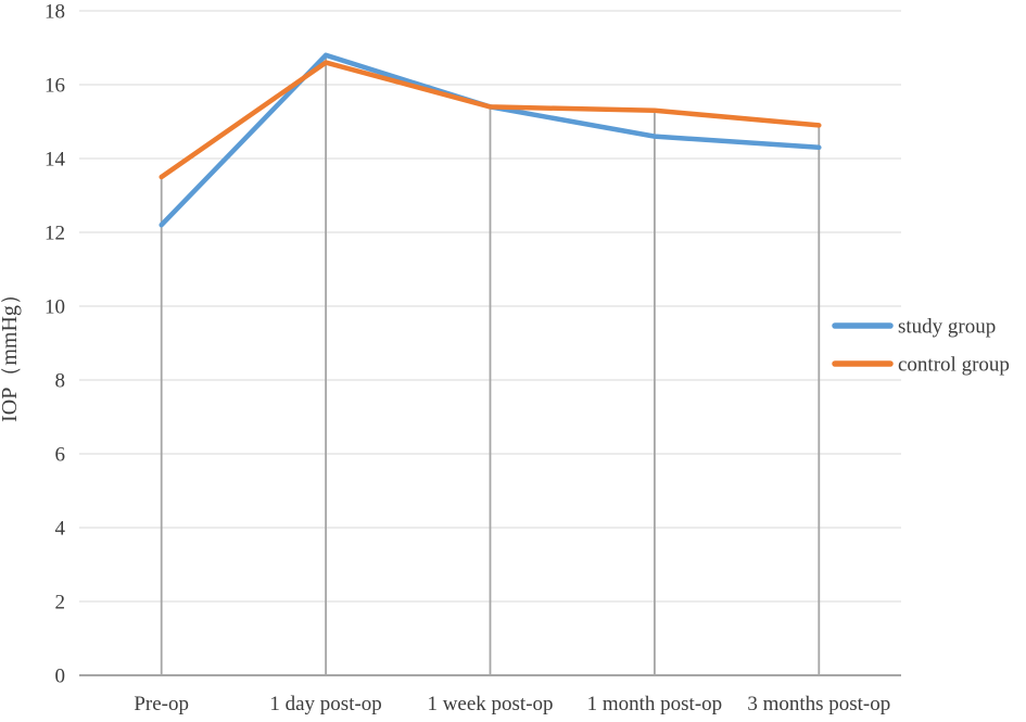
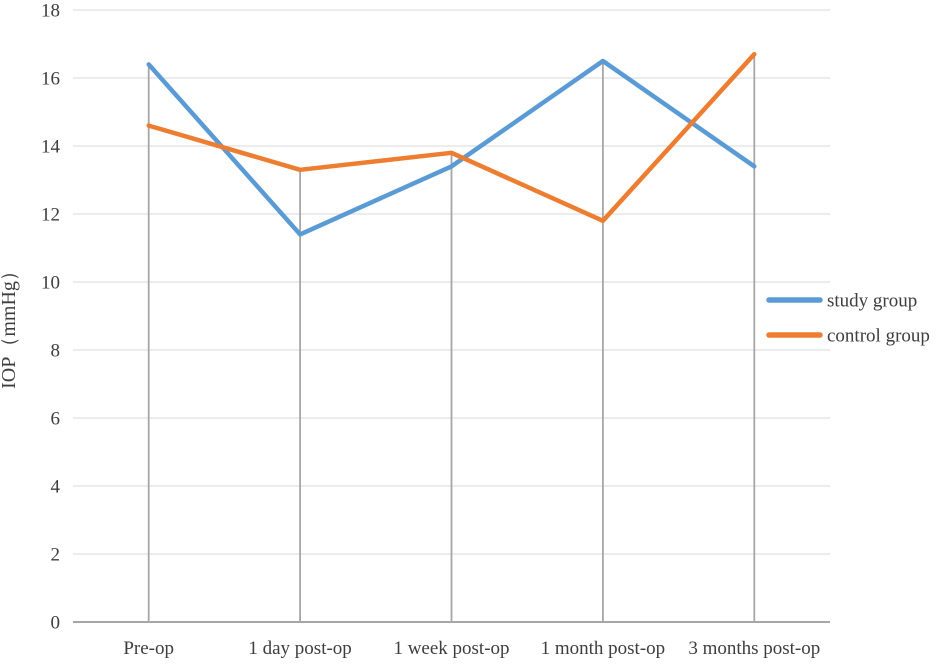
study group/Pre-op: 12.2 -> 16.4
control group/Pre-op: 13.5 -> 14.6
study group/1 day post-op: 16.8 -> 11.4
control group/1 day post-op: 16.6 -> 13.3
study group/1 week post-op: 15.4 -> 13.4
control group/1 week post-op: 15.4 -> 13.8
study group/1 month post-op: 14.6 -> 16.5
control group/1 month post-op: 15.3 -> 11.8
study group/3 months post-op: 14.3 -> 13.4
control group/3 months post-op: 14.9 -> 16.7
